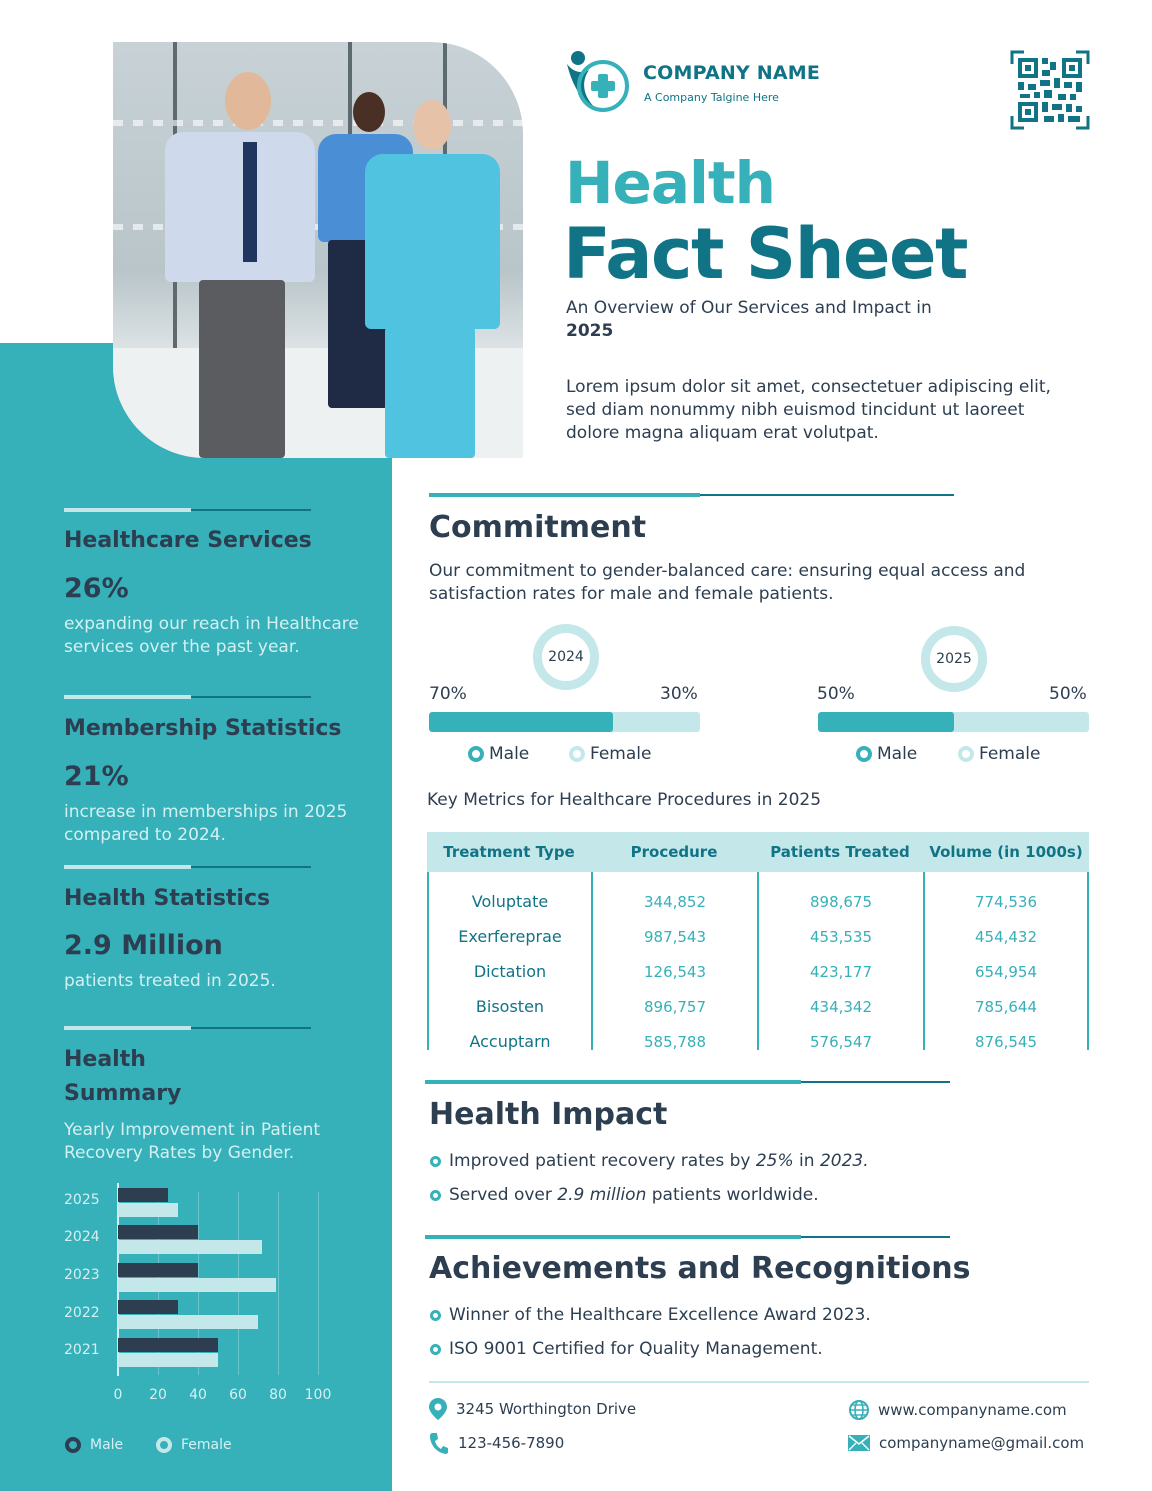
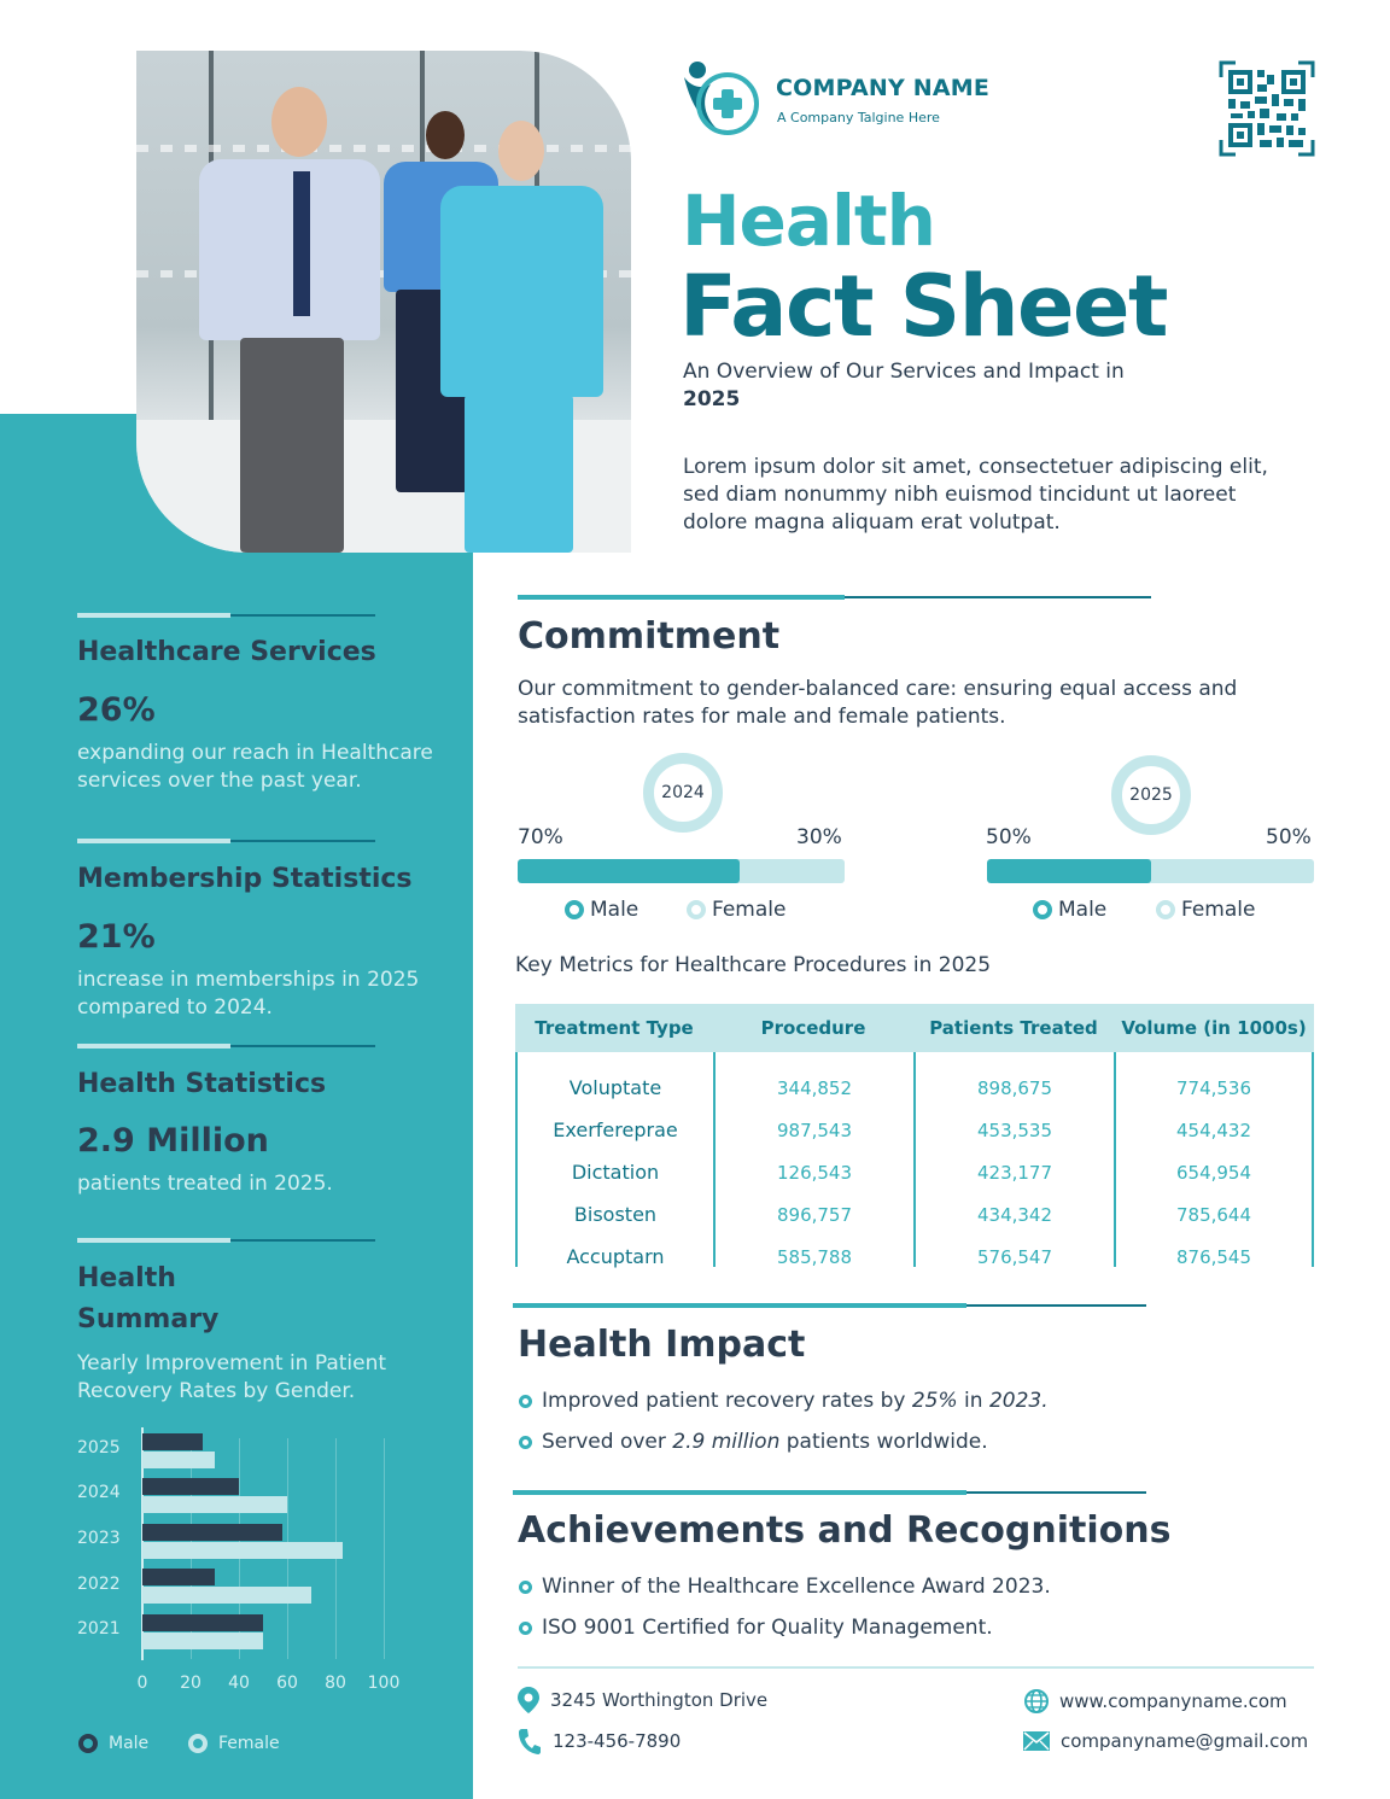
Female/2024: 72 -> 60
Male/2023: 40 -> 58
Female/2023: 79 -> 83
